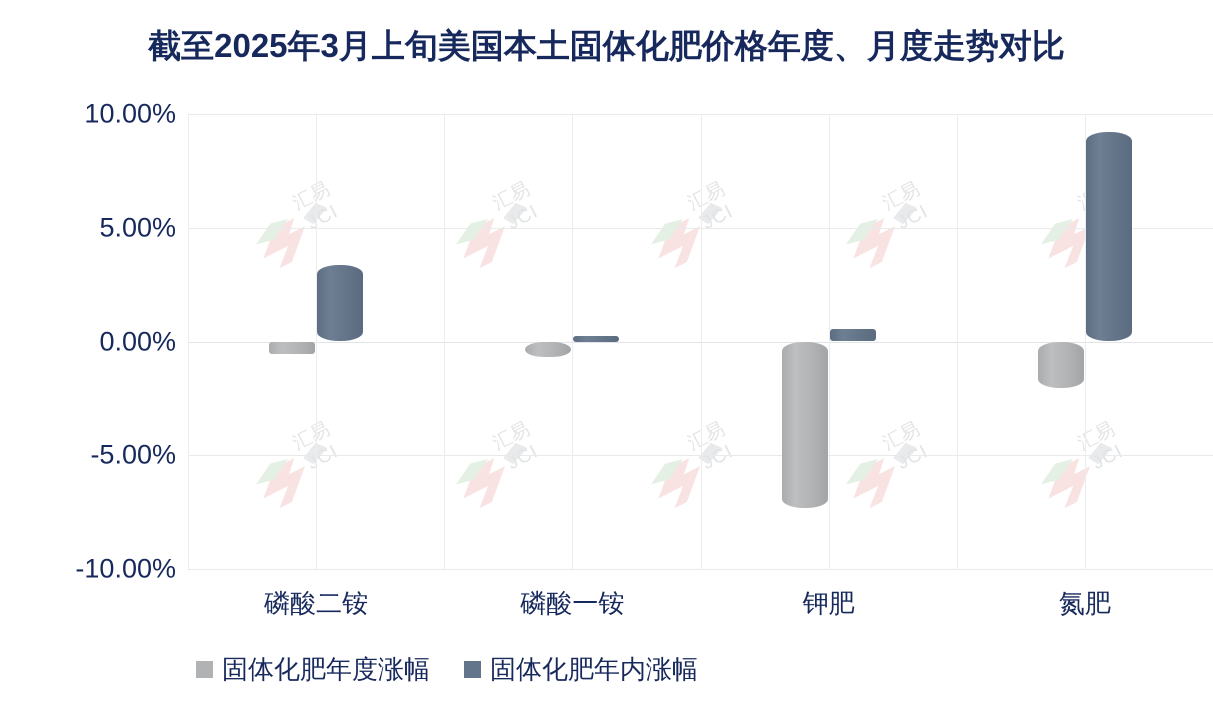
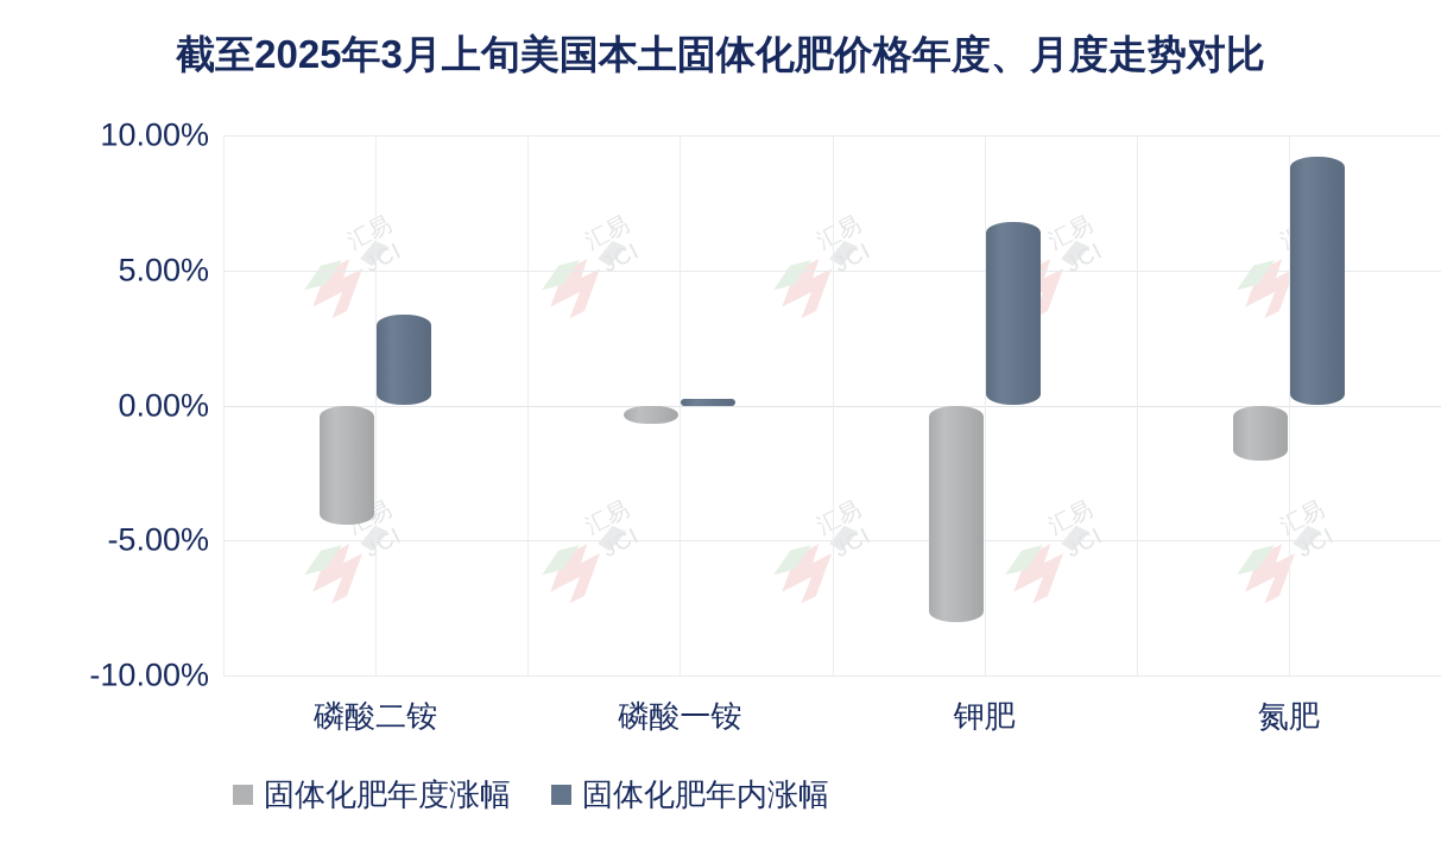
固体化肥年度涨幅/磷酸二铵: -0.6% -> -4.4%
固体化肥年度涨幅/钾肥: -7.3% -> -8.0%
固体化肥年内涨幅/钾肥: 0.6% -> 6.8%
